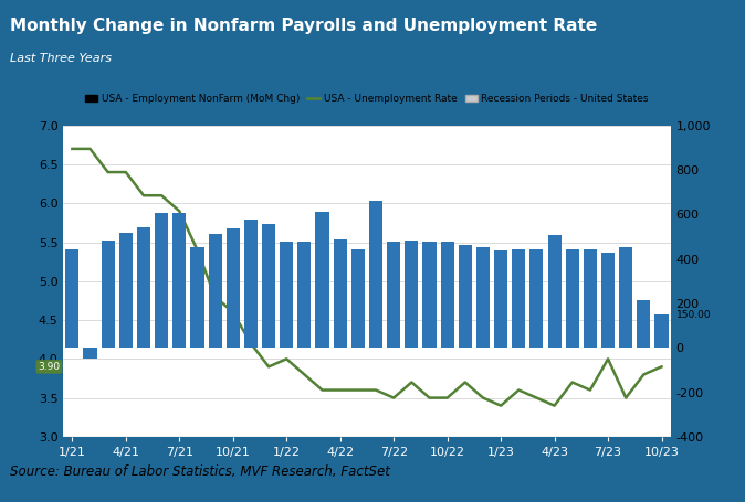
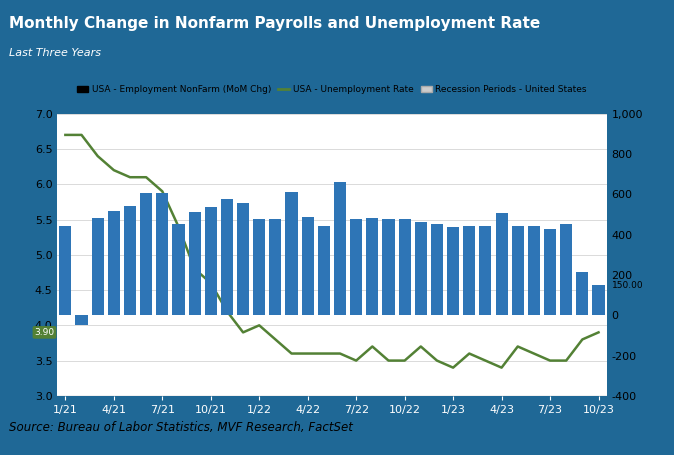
USA - Unemployment Rate/4/21: 6.4 -> 6.2
USA - Unemployment Rate/7/23: 4.0 -> 3.5
